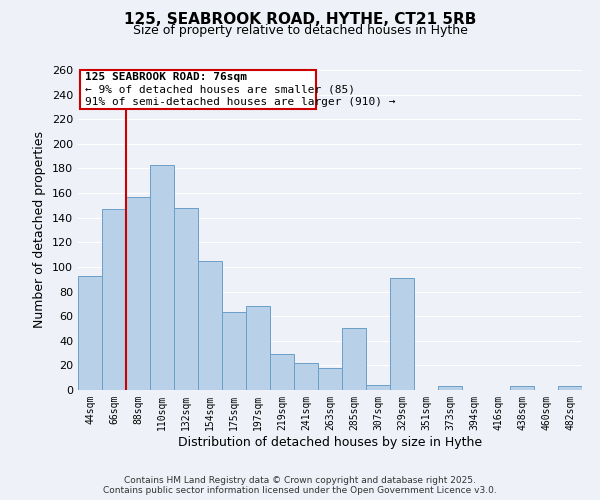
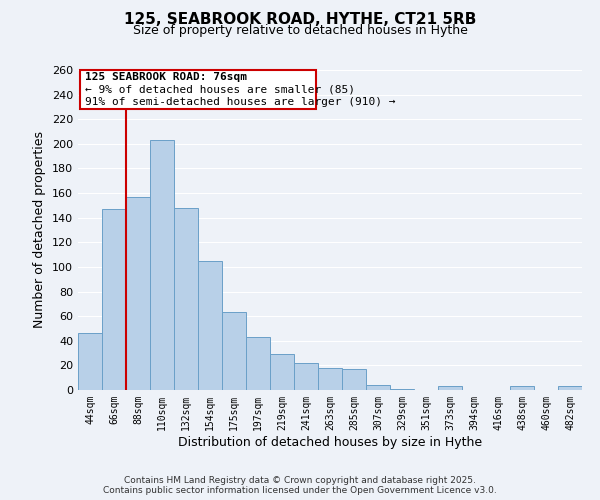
44sqm: 93 -> 46
110sqm: 183 -> 203
197sqm: 68 -> 43
285sqm: 50 -> 17
329sqm: 91 -> 1
